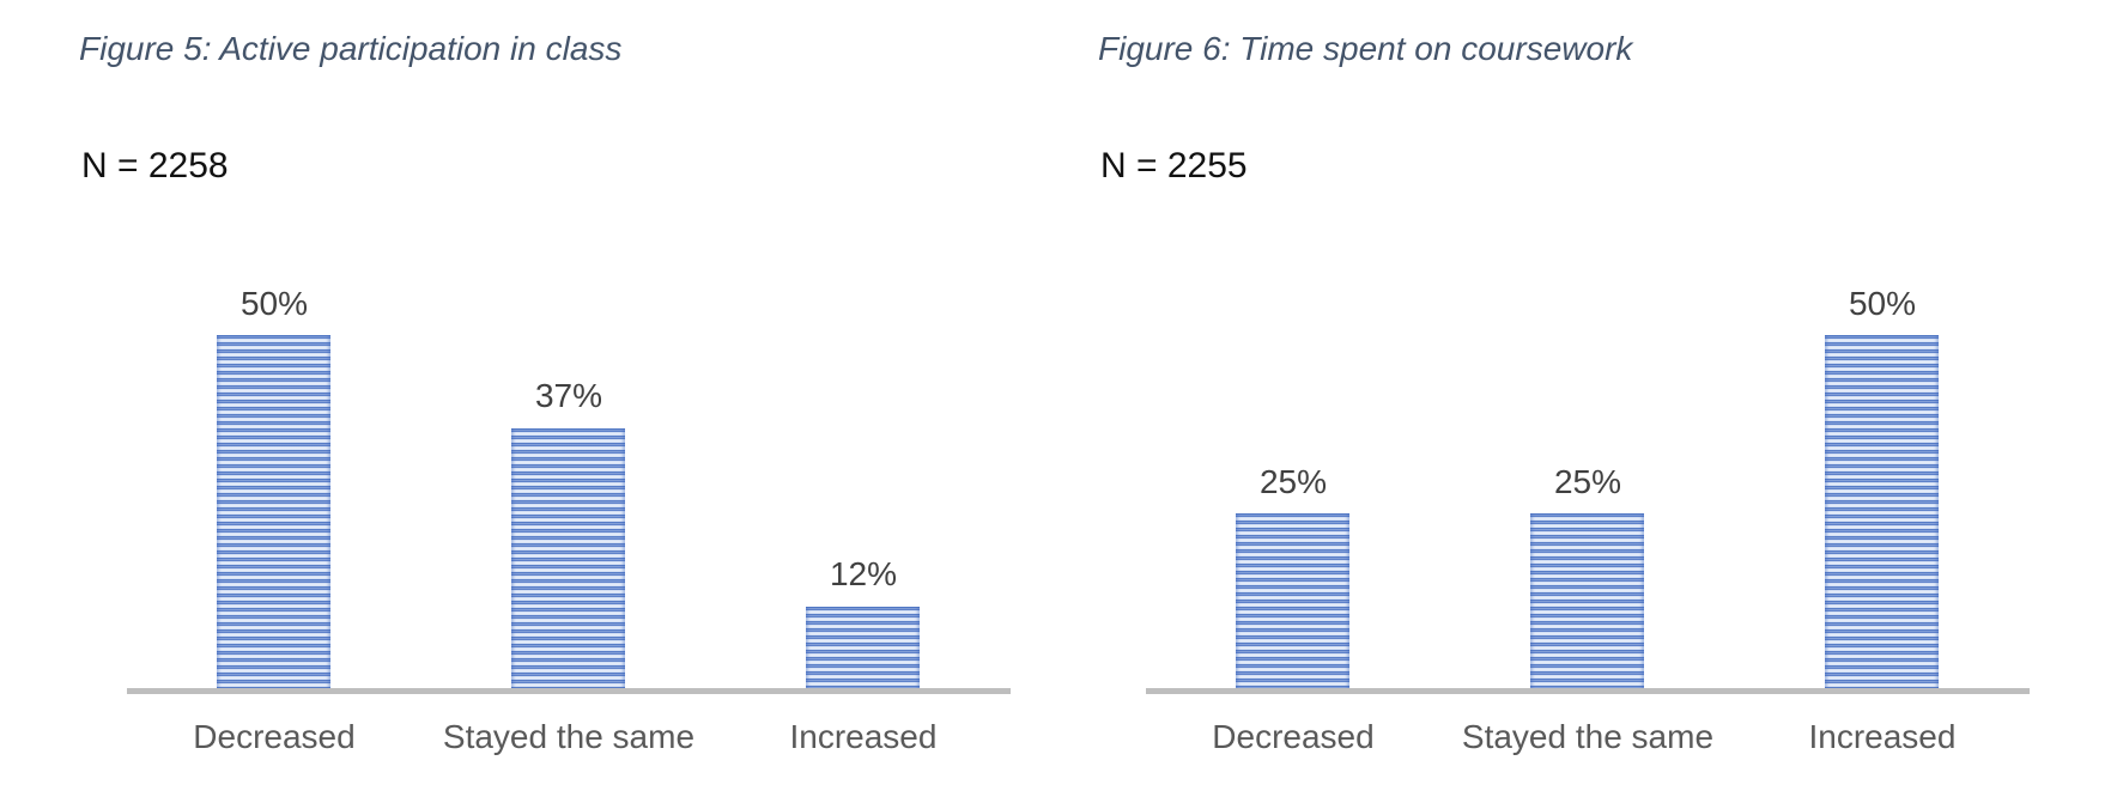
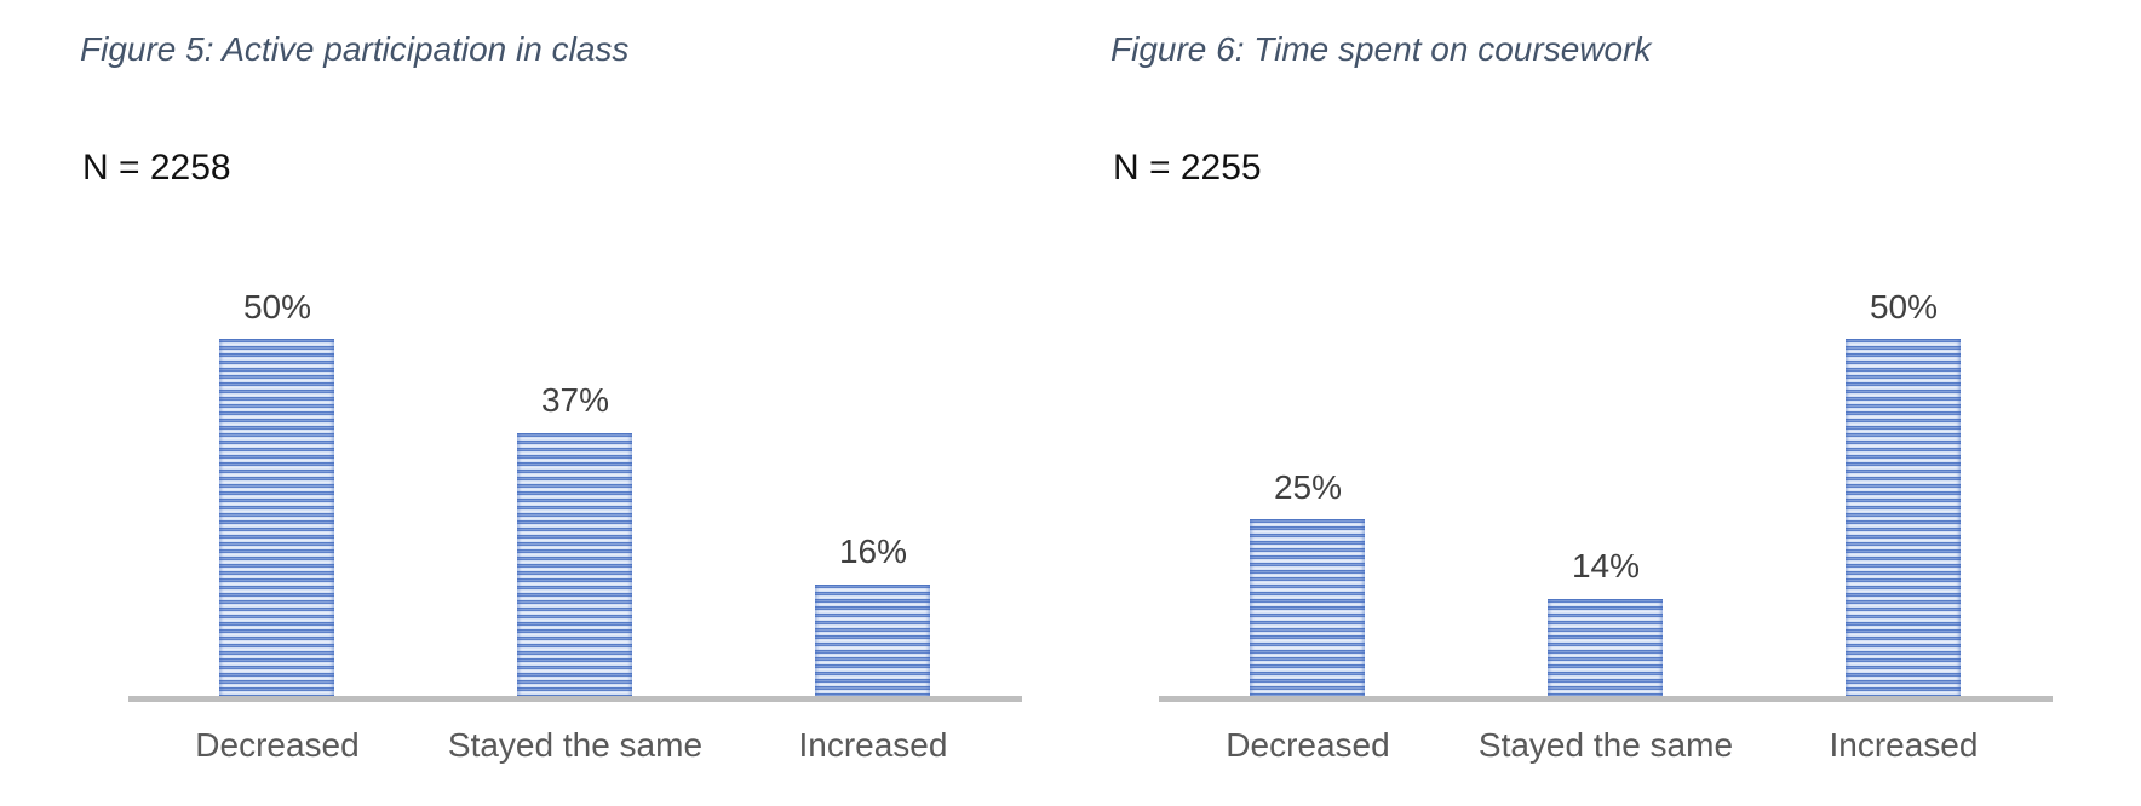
Figure 5: Active participation in class/Increased: 12% -> 16%
Figure 6: Time spent on coursework/Stayed the same: 25% -> 14%
